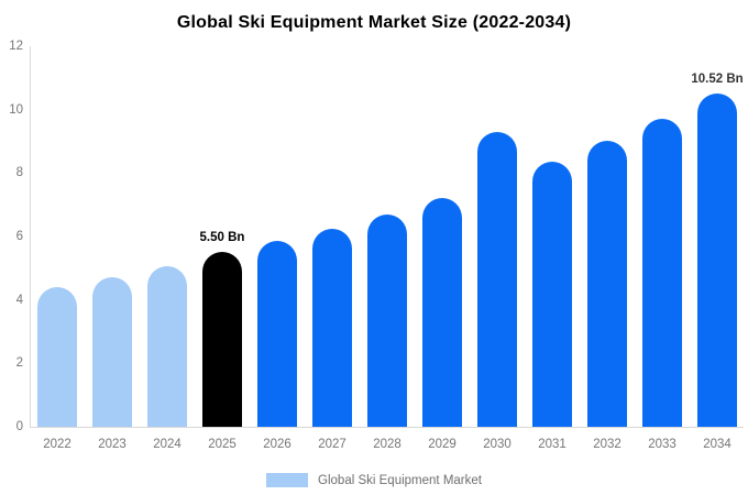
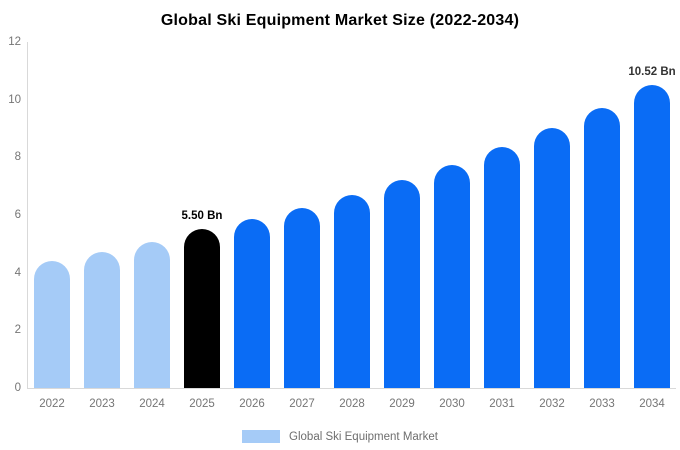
2030: 9.3 -> 7.8
